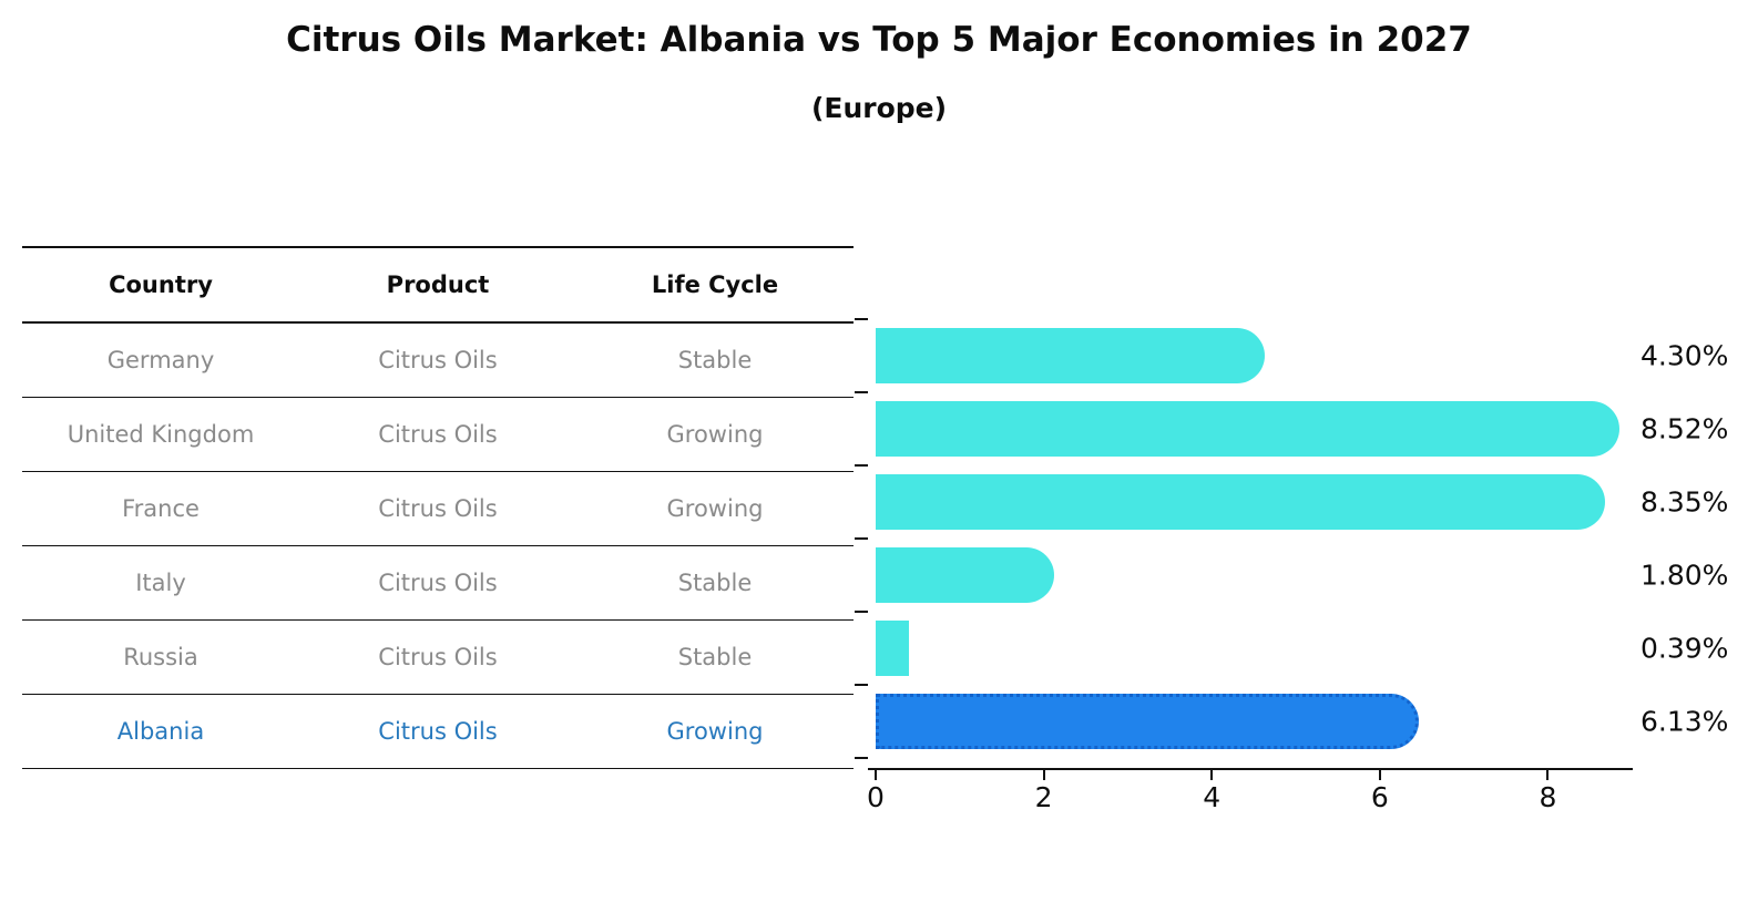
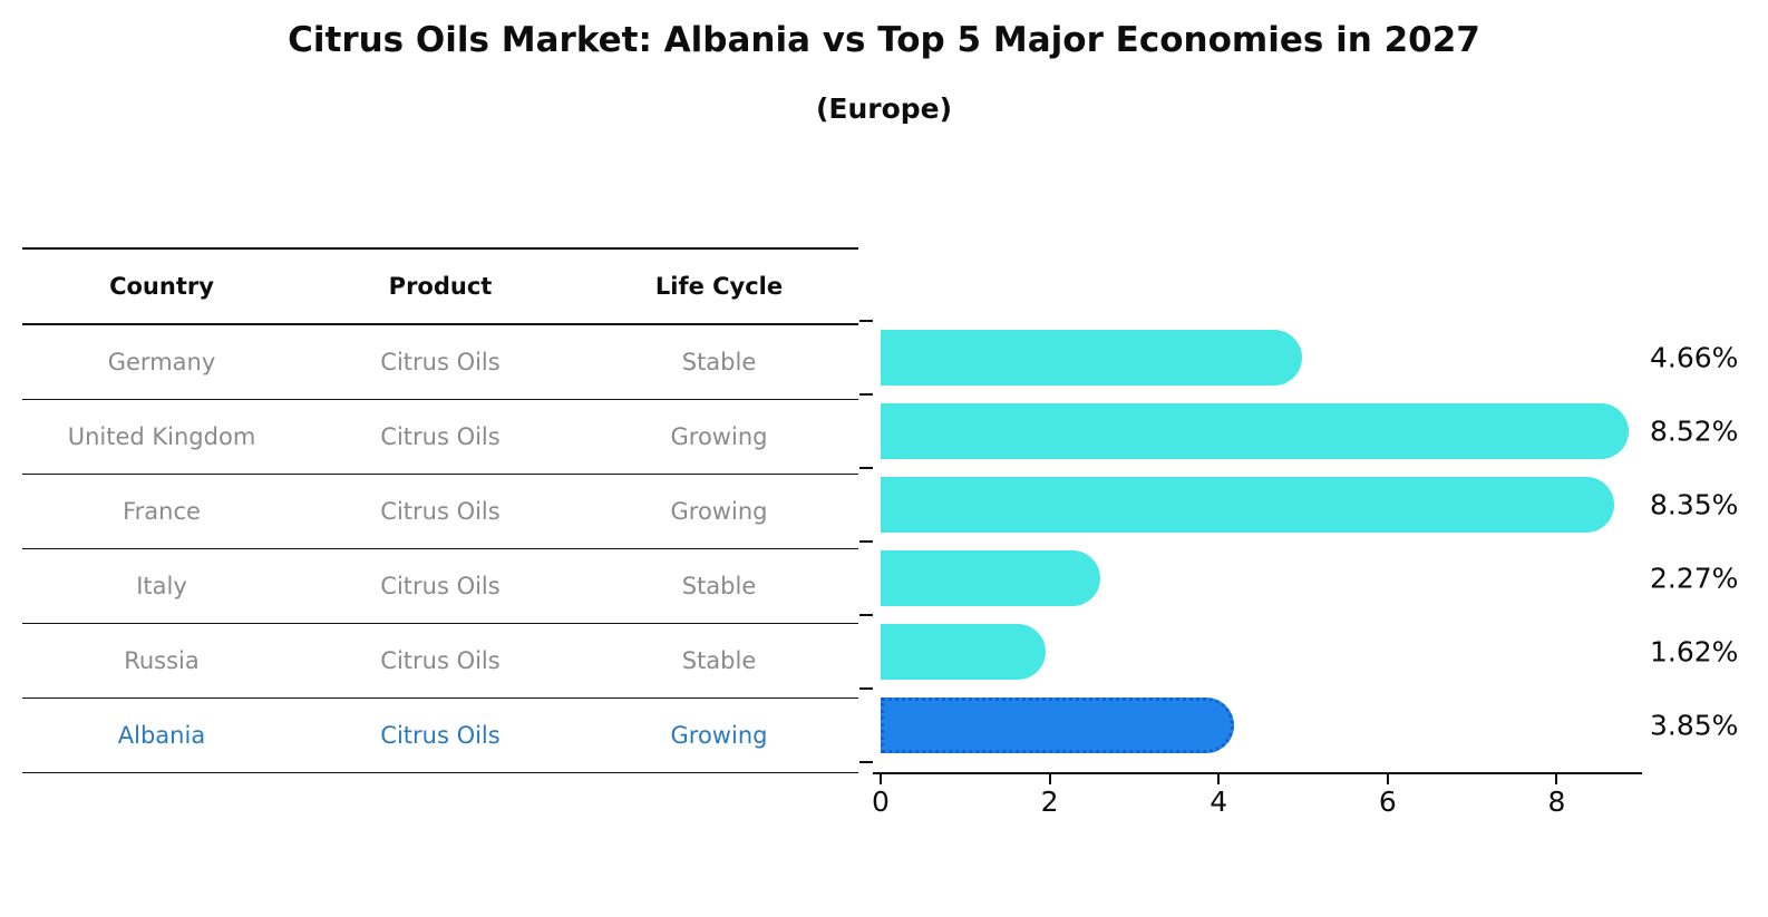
Germany: 4.30% -> 4.66%
Italy: 1.80% -> 2.27%
Russia: 0.39% -> 1.62%
Albania: 6.13% -> 3.85%
